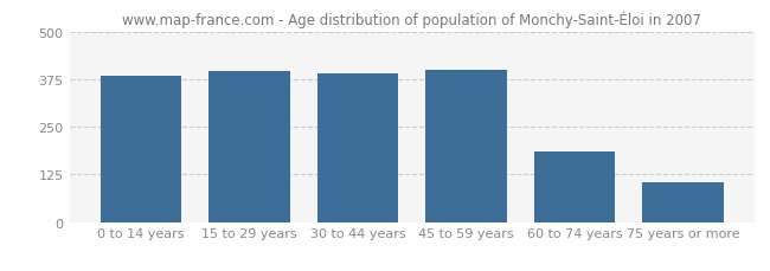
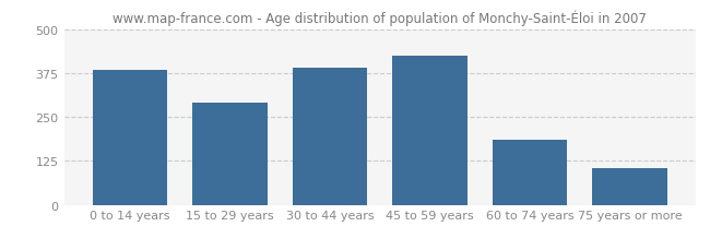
15 to 29 years: 395 -> 290
45 to 59 years: 400 -> 425
